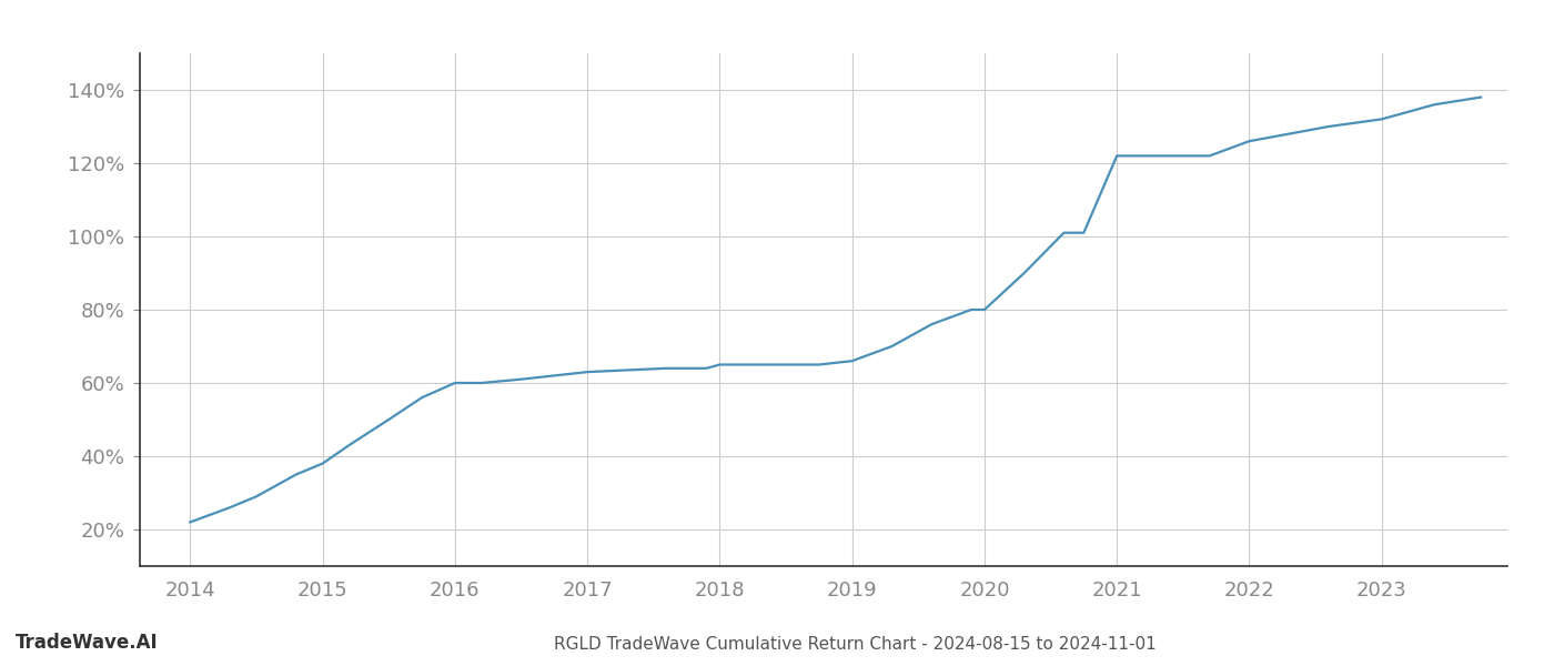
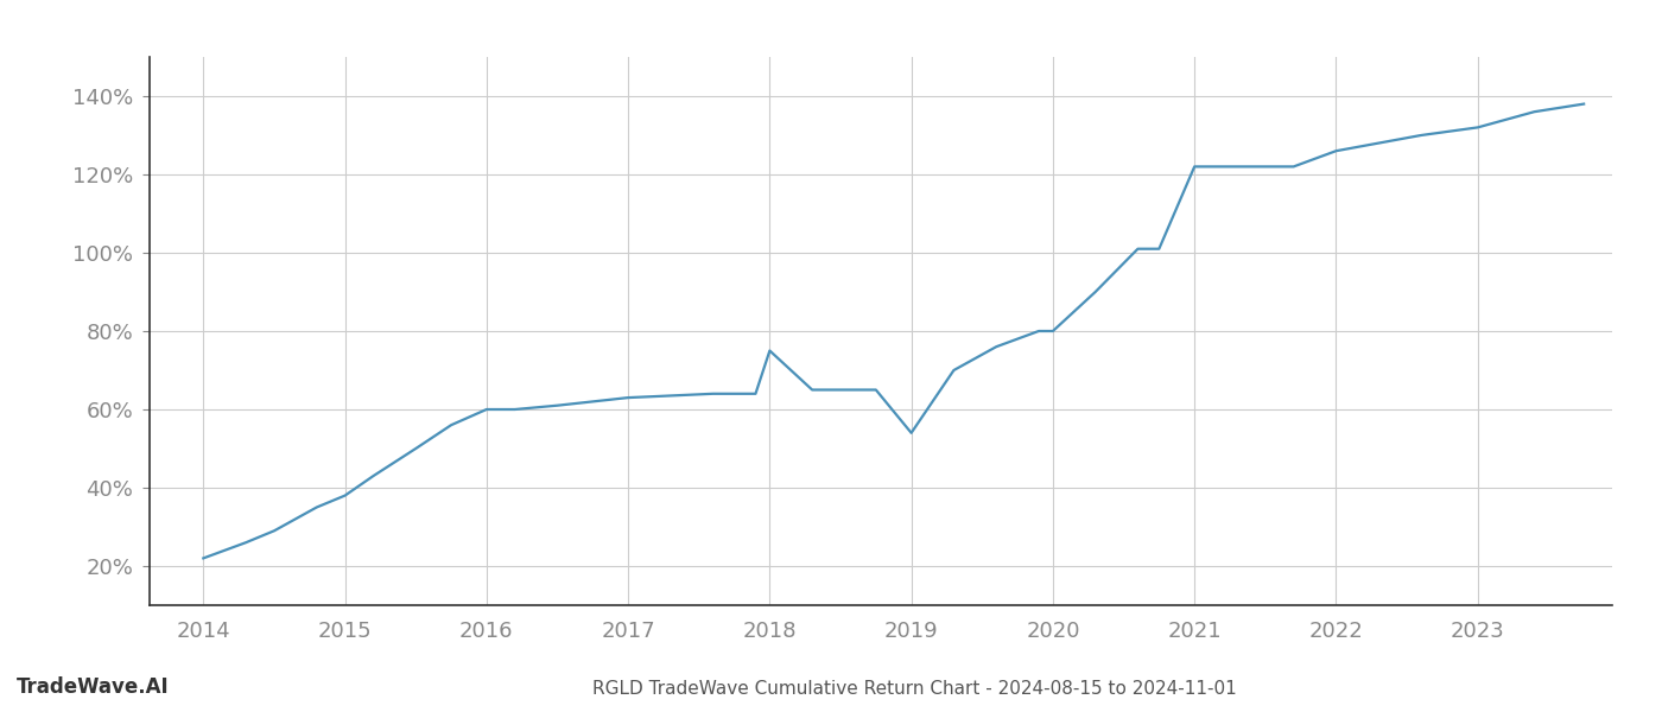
2018: 65.0% -> 75.0%
2019: 66.0% -> 54.0%
